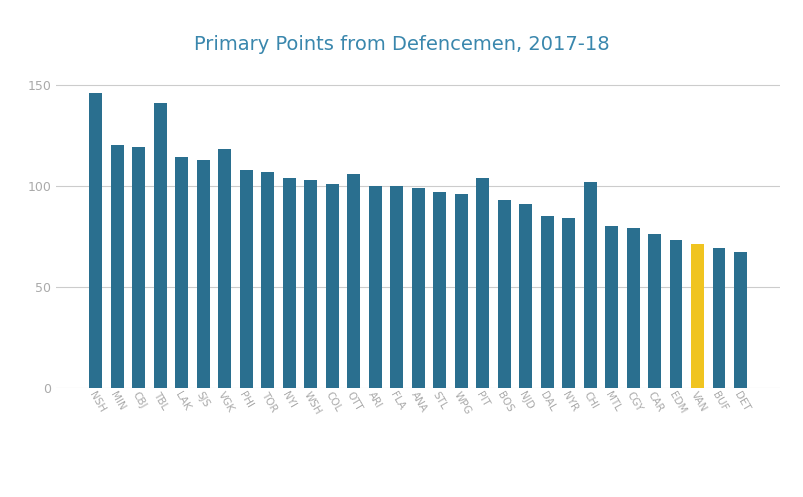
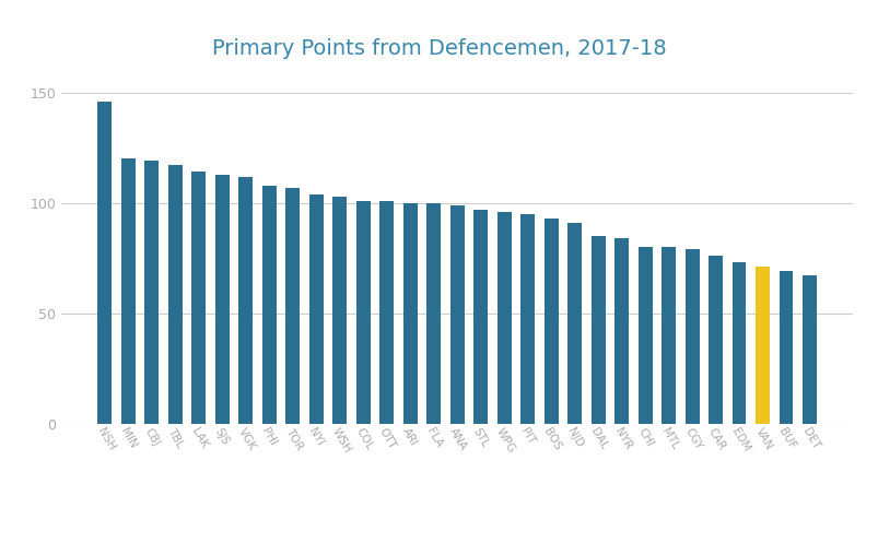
TBL: 141 -> 117
VGK: 118 -> 112
OTT: 106 -> 101
PIT: 104 -> 95
CHI: 102 -> 80
